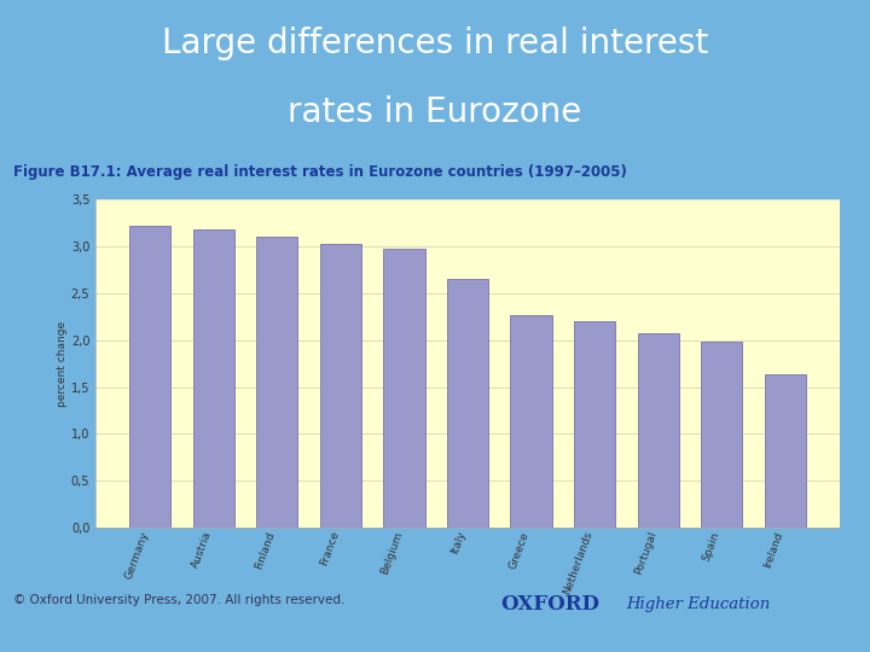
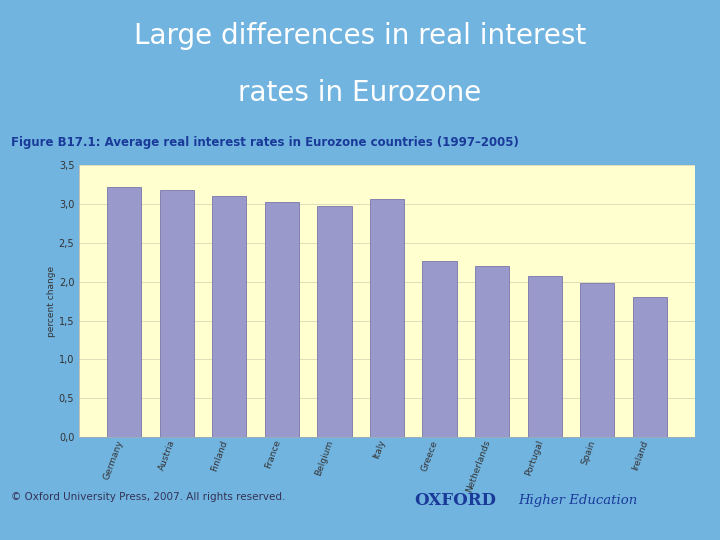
Italy: 2,65 -> 3,06
Ireland: 1,63 -> 1,80
